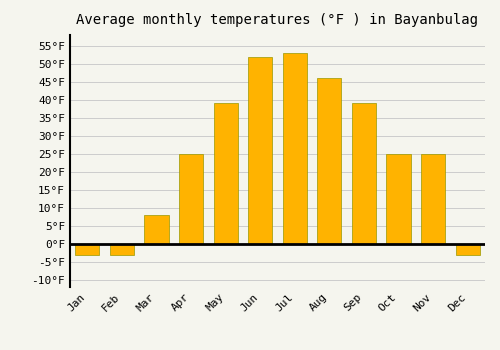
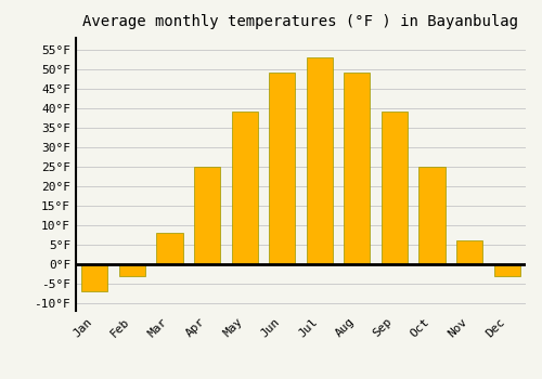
Jan: -3°F -> -7°F
Jun: 52°F -> 49°F
Aug: 46°F -> 49°F
Nov: 25°F -> 6°F
